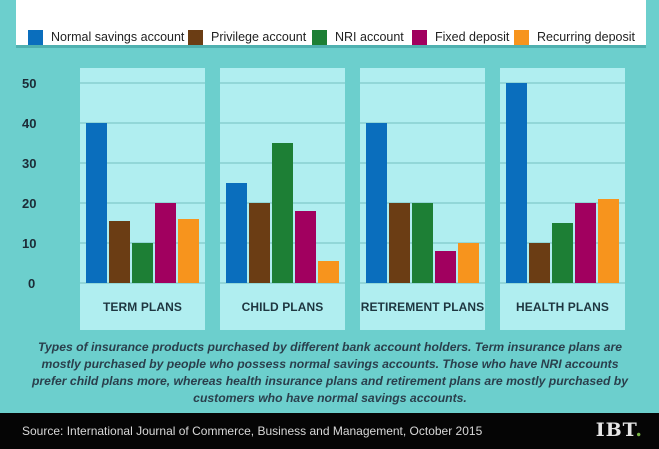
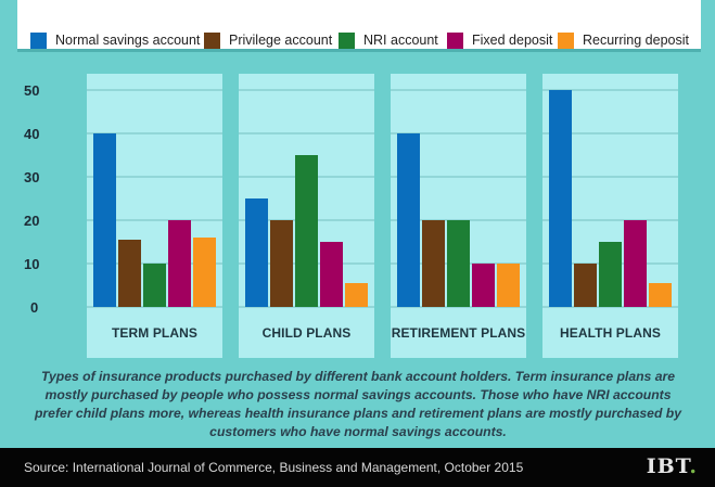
Fixed deposit/CHILD PLANS: 18 -> 15
Fixed deposit/RETIREMENT PLANS: 8 -> 10
Recurring deposit/HEALTH PLANS: 21 -> 6
